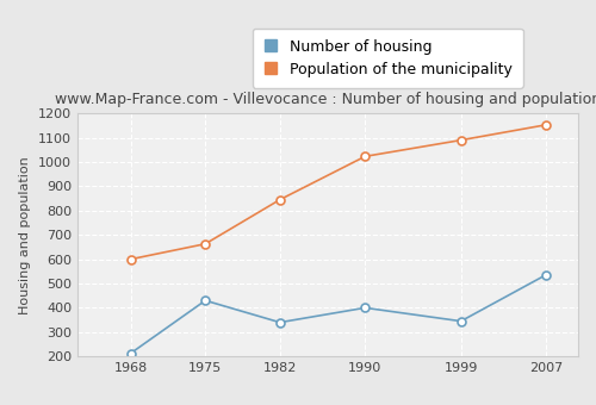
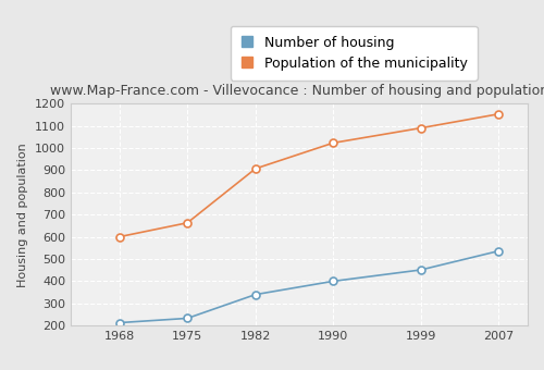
Number of housing/1975: 430 -> 233
Population of the municipality/1982: 845 -> 907
Number of housing/1999: 345 -> 451
